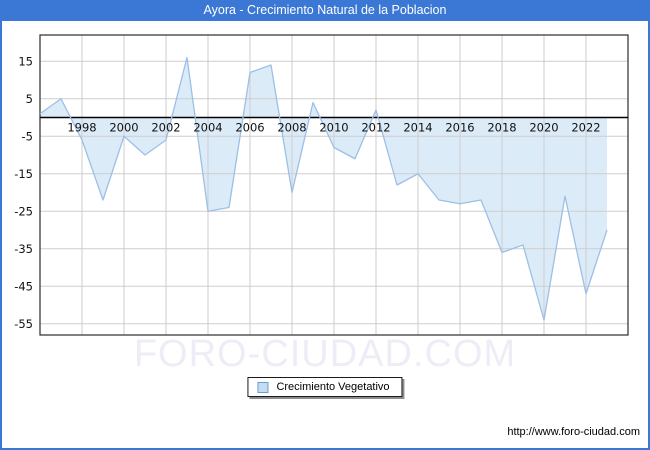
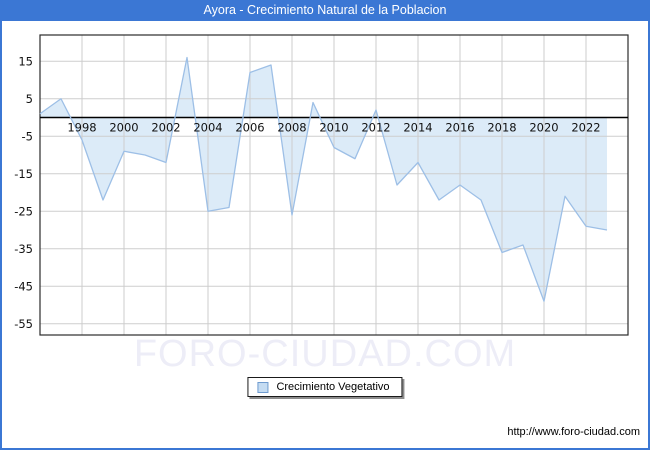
2000: -5 -> -9
2002: -6 -> -12
2008: -20 -> -26
2014: -15 -> -12
2016: -23 -> -18
2020: -54 -> -49
2022: -47 -> -29
